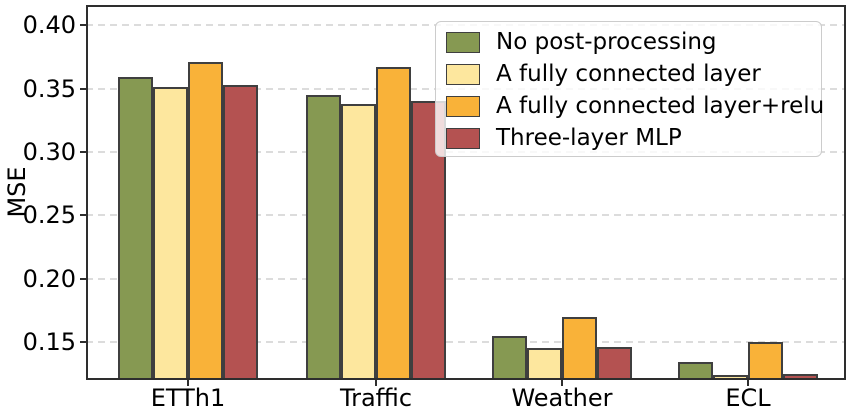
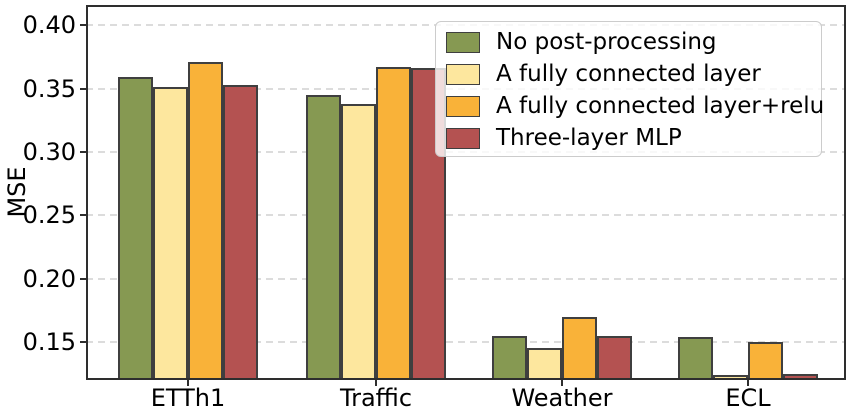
Three-layer MLP/Traffic: 0.340 -> 0.366
Three-layer MLP/Weather: 0.146 -> 0.155
No post-processing/ECL: 0.134 -> 0.154
